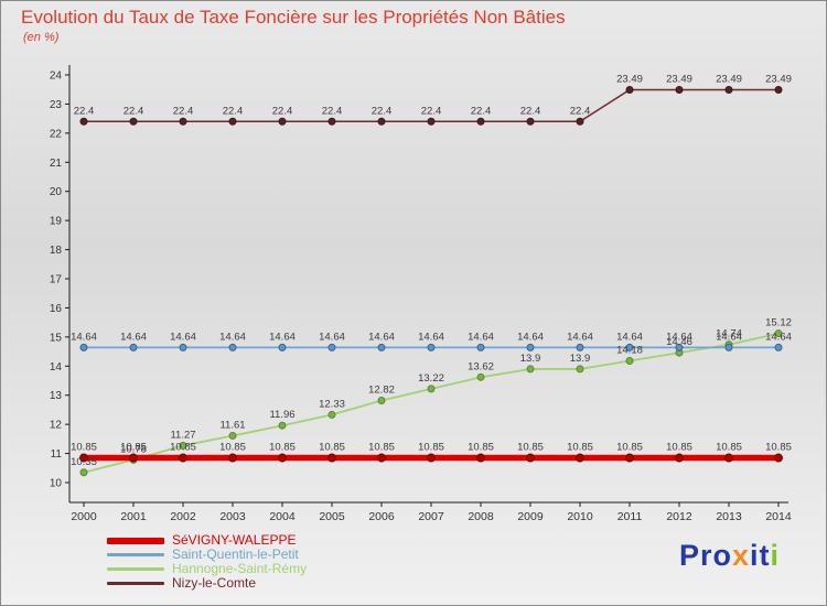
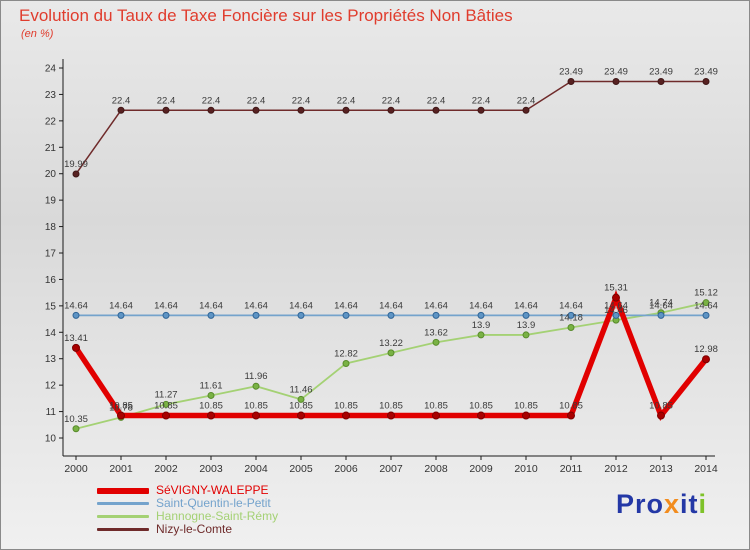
SéVIGNY-WALEPPE/2000: 10.85 -> 13.41
Nizy-le-Comte/2000: 22.4 -> 19.99
Hannogne-Saint-Rémy/2005: 12.33 -> 11.46
SéVIGNY-WALEPPE/2012: 10.85 -> 15.31
SéVIGNY-WALEPPE/2014: 10.85 -> 12.98
